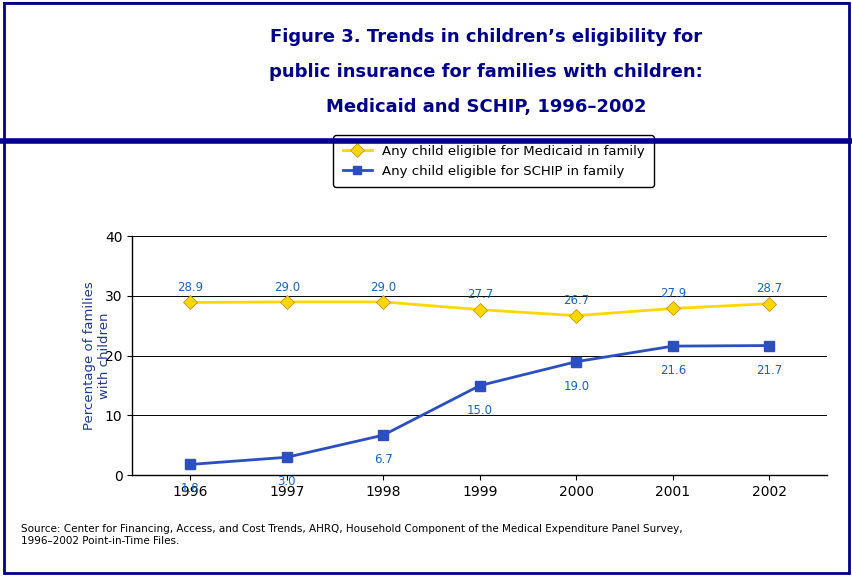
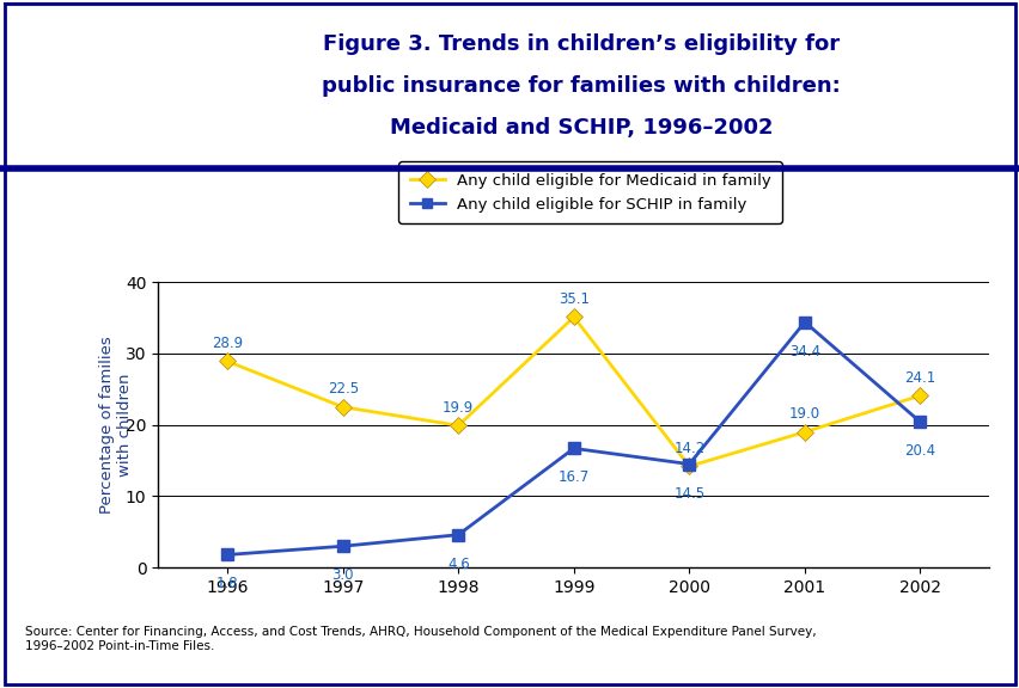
Any child eligible for Medicaid in family/1997: 29.0 -> 22.5
Any child eligible for Medicaid in family/1998: 29.0 -> 19.9
Any child eligible for SCHIP in family/1998: 6.7 -> 4.6
Any child eligible for Medicaid in family/1999: 27.7 -> 35.1
Any child eligible for SCHIP in family/1999: 15.0 -> 16.7
Any child eligible for Medicaid in family/2000: 26.7 -> 14.2
Any child eligible for SCHIP in family/2000: 19.0 -> 14.5
Any child eligible for Medicaid in family/2001: 27.9 -> 19.0
Any child eligible for SCHIP in family/2001: 21.6 -> 34.4
Any child eligible for Medicaid in family/2002: 28.7 -> 24.1
Any child eligible for SCHIP in family/2002: 21.7 -> 20.4
